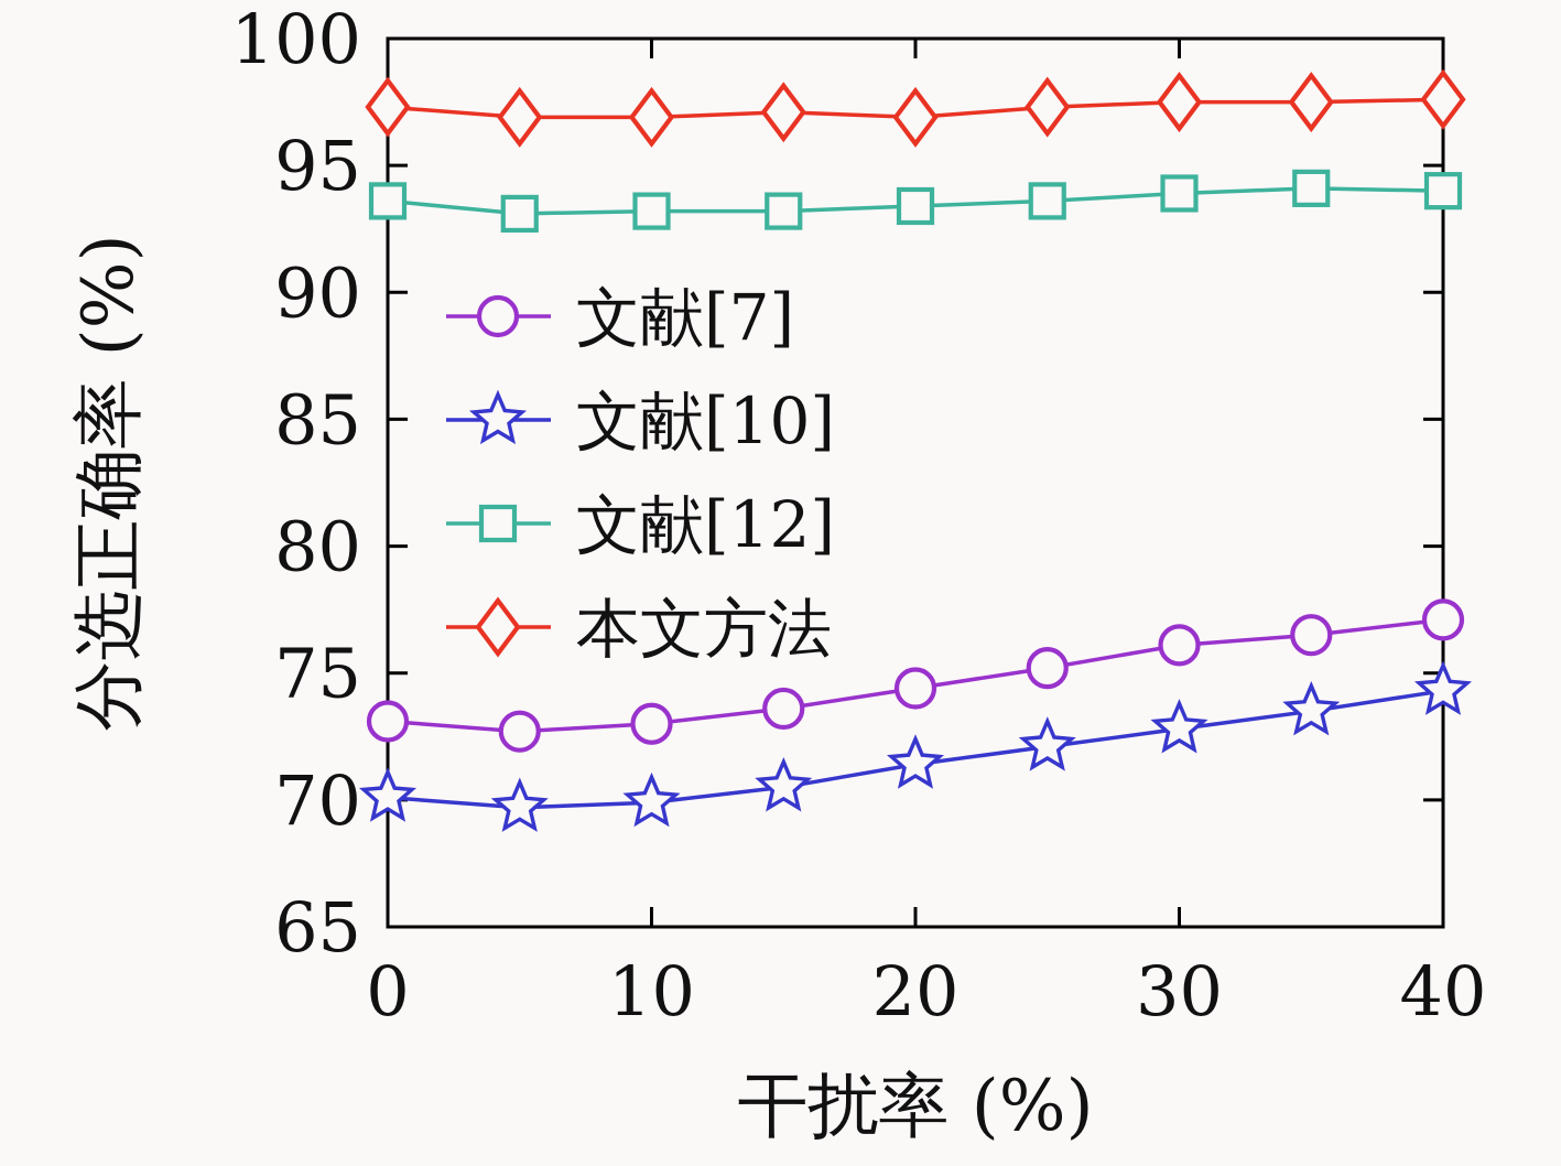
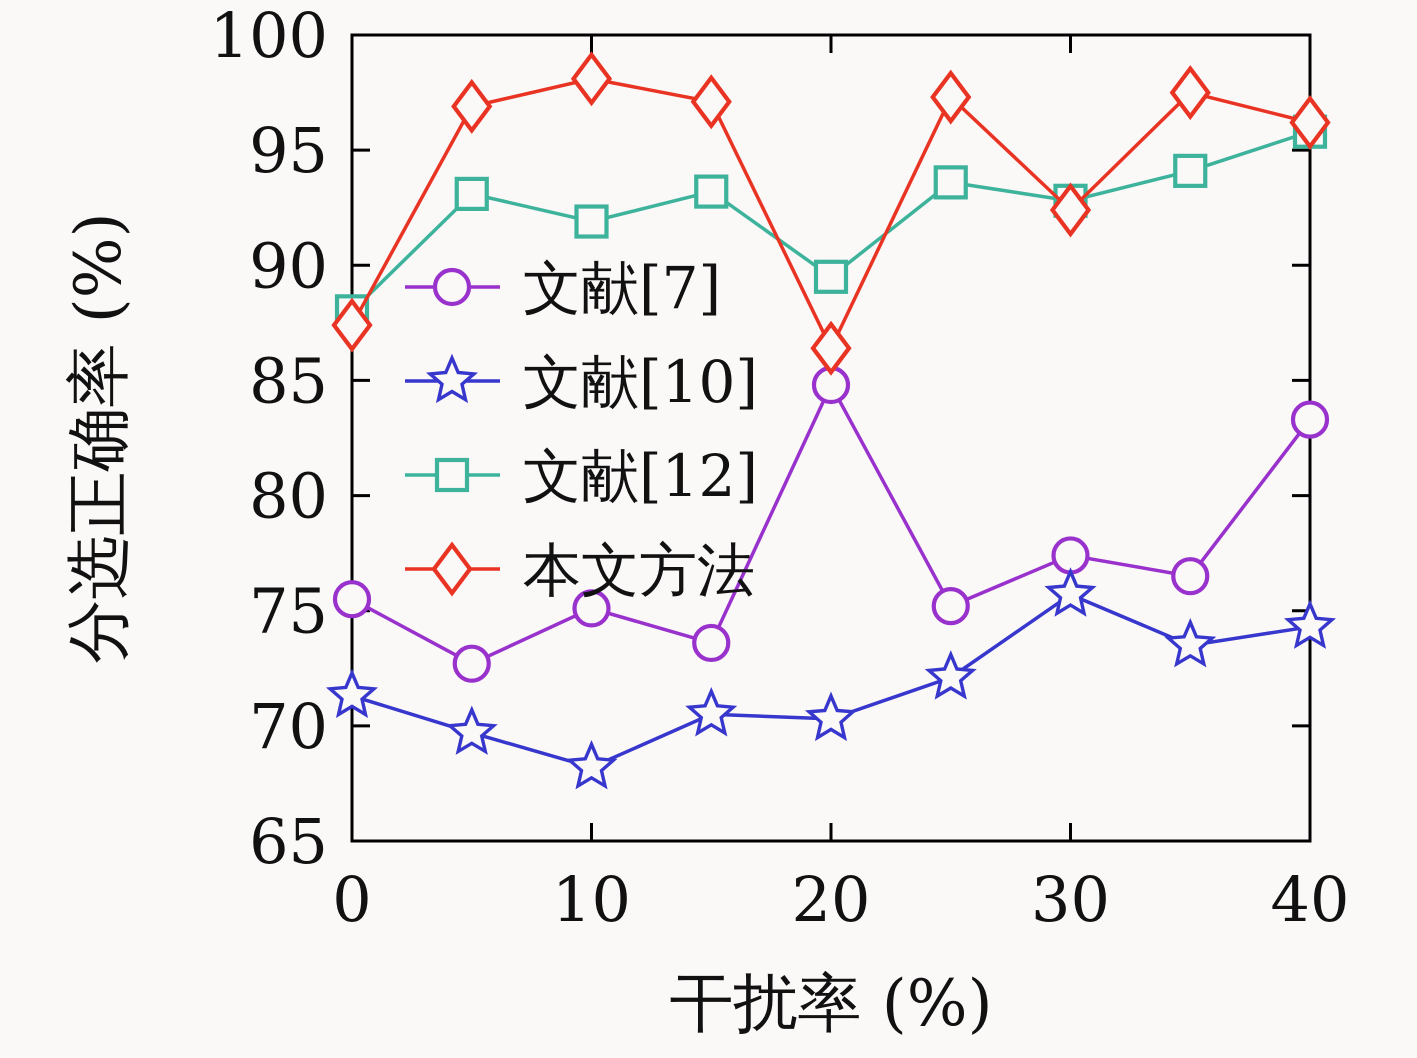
文献[7]/0: 73.1 -> 75.5
文献[10]/0: 70.1 -> 71.3
文献[12]/0: 93.6 -> 88.0
本文方法/0: 97.3 -> 87.4
文献[7]/10: 73.0 -> 75.1
文献[10]/10: 69.9 -> 68.2
文献[12]/10: 93.2 -> 91.9
本文方法/10: 96.9 -> 98.1
文献[7]/20: 74.4 -> 84.8
文献[10]/20: 71.4 -> 70.3
文献[12]/20: 93.4 -> 89.5
本文方法/20: 96.9 -> 86.4
文献[7]/30: 76.1 -> 77.4
文献[10]/30: 72.8 -> 75.7
文献[12]/30: 93.9 -> 92.8
本文方法/30: 97.5 -> 92.4
文献[7]/40: 77.1 -> 83.3
文献[12]/40: 94.0 -> 95.8
本文方法/40: 97.6 -> 96.2
